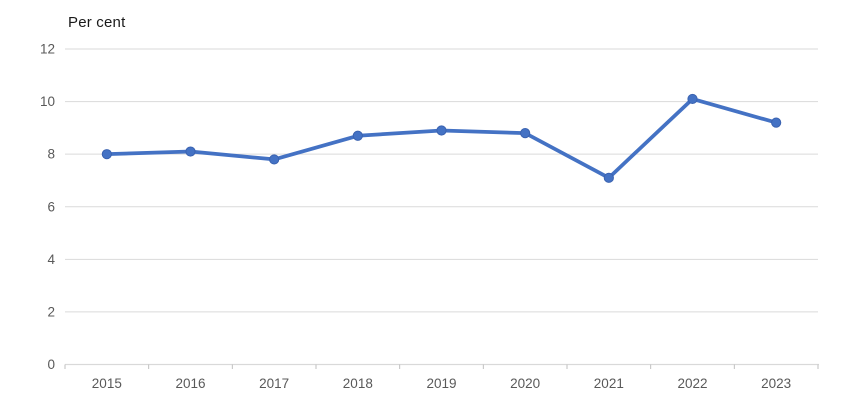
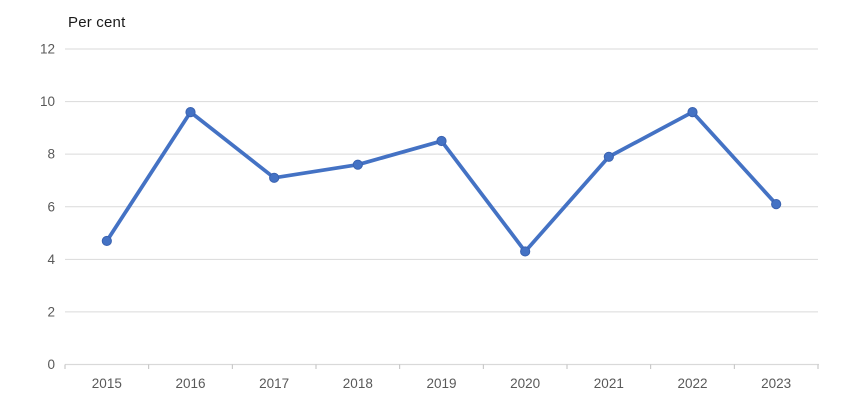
2015: 8.0 -> 4.7
2016: 8.1 -> 9.6
2017: 7.8 -> 7.1
2018: 8.7 -> 7.6
2019: 8.9 -> 8.5
2020: 8.8 -> 4.3
2021: 7.1 -> 7.9
2022: 10.1 -> 9.6
2023: 9.2 -> 6.1
